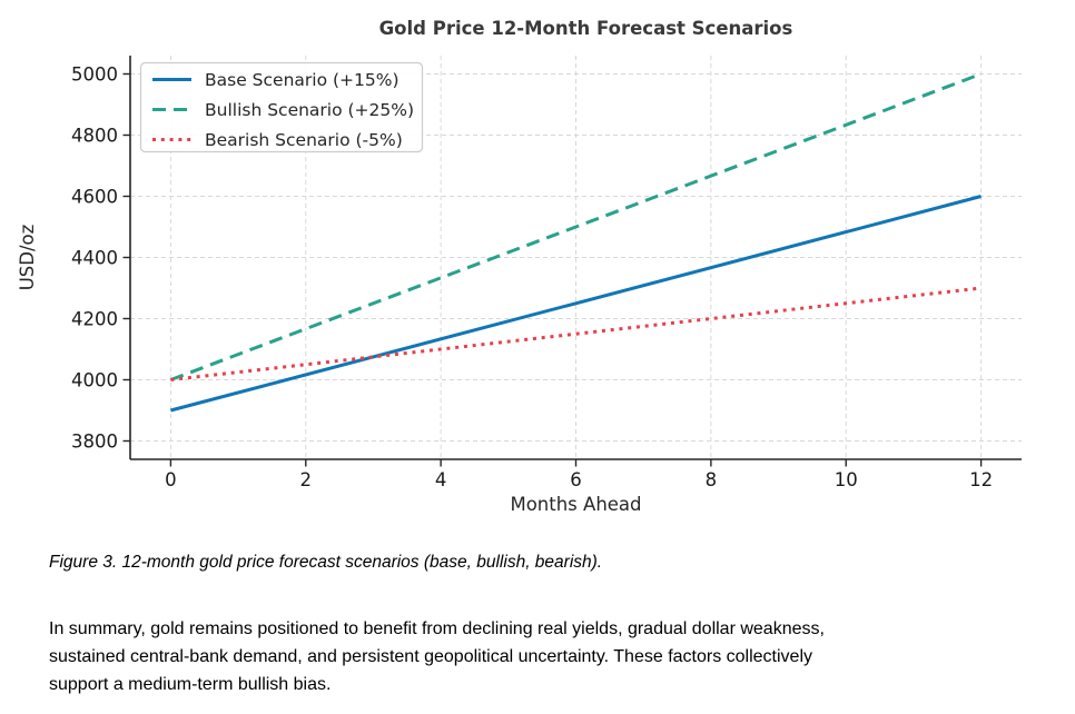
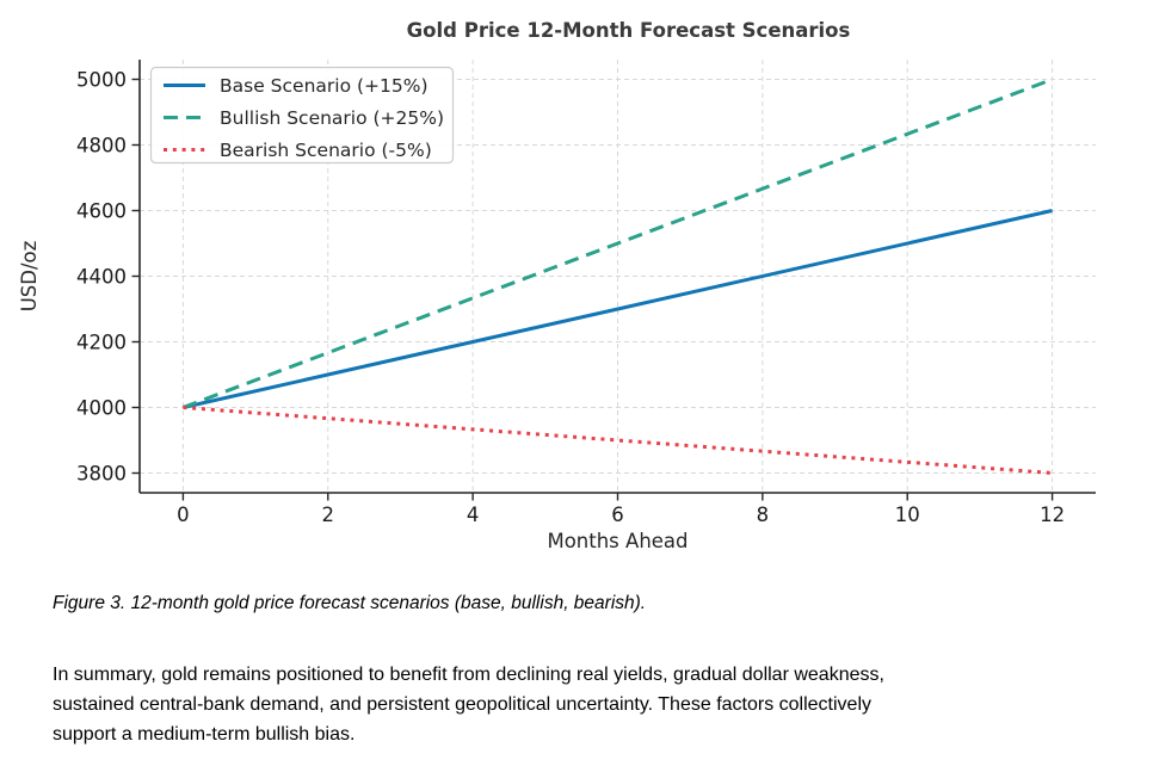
Base Scenario (+15%)/0: 3900 -> 4000
Bearish Scenario (-5%)/12: 4300 -> 3800
